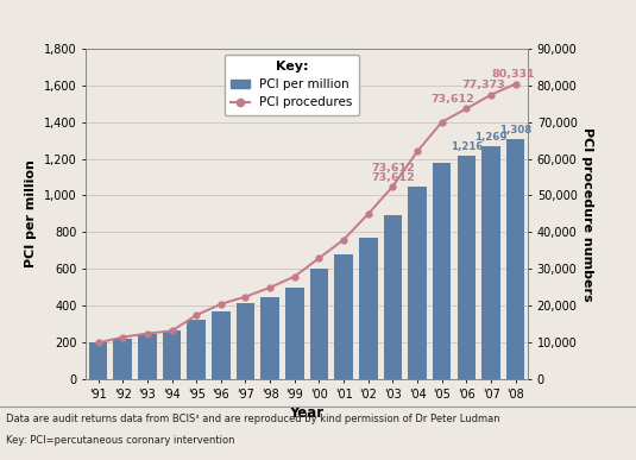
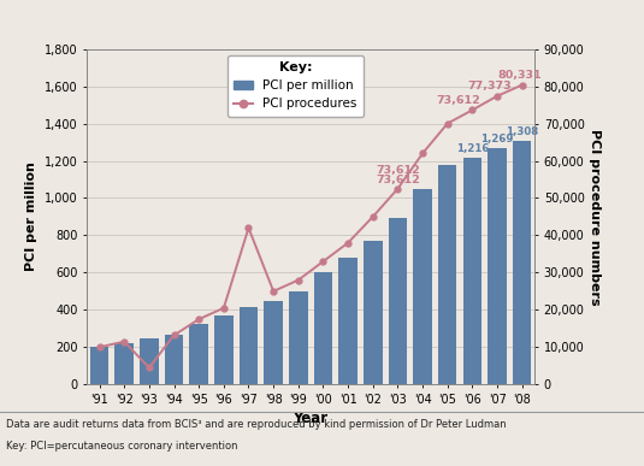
PCI procedures/'93: 12,500 -> 4,500
PCI procedures/'97: 22,500 -> 42,000
